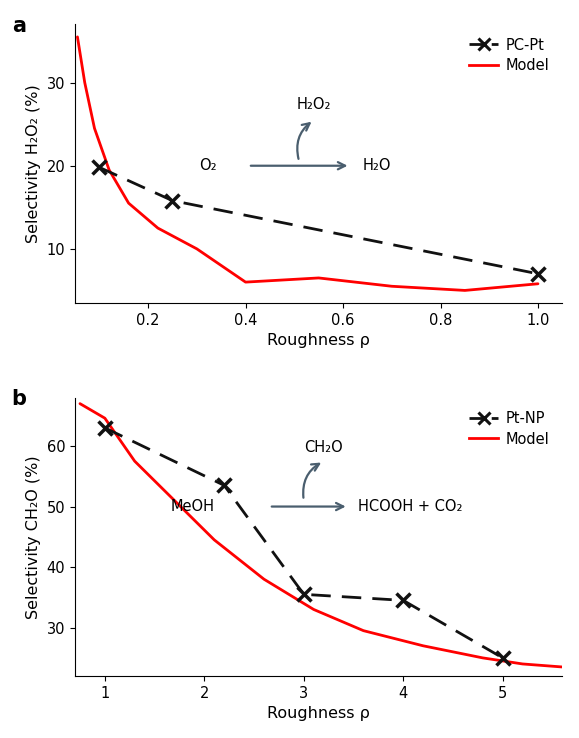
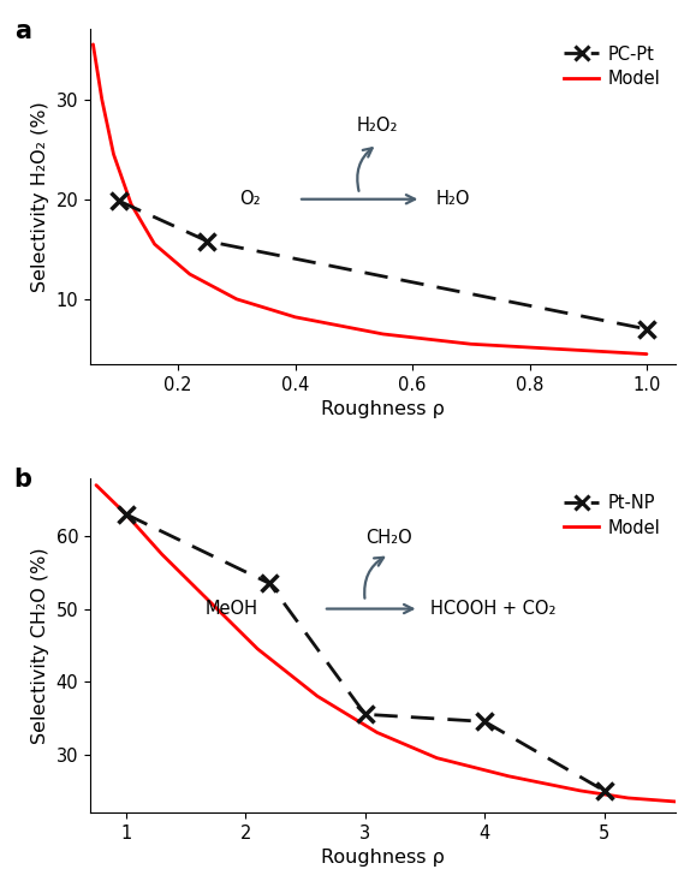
Model/0.4: 6.0 -> 8.2
Model/1.0: 5.8 -> 4.5
Model/1: 64.6 -> 63.0
